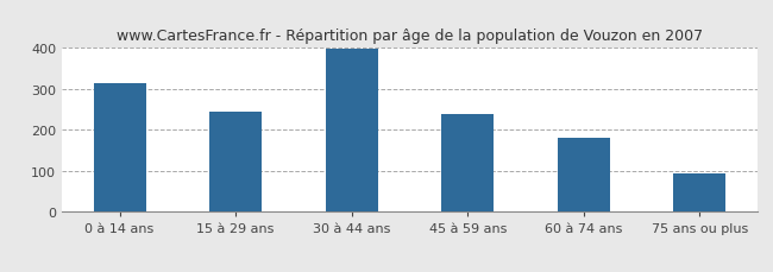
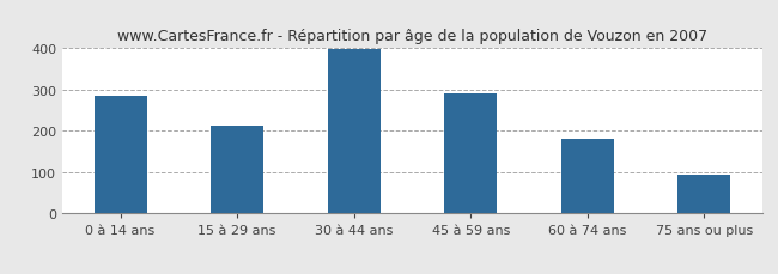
0 à 14 ans: 315 -> 285
15 à 29 ans: 245 -> 213
45 à 59 ans: 240 -> 290
